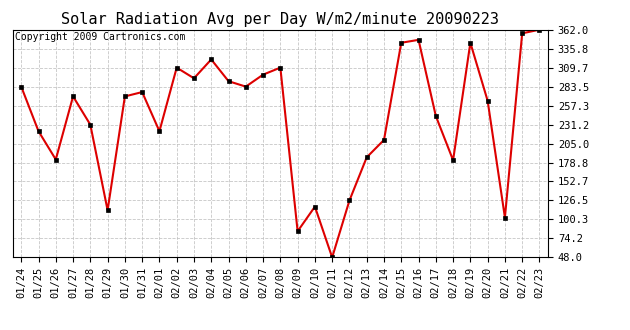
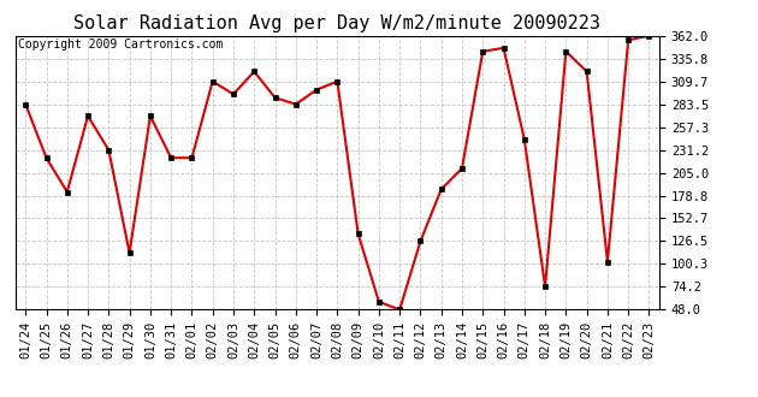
01/31: 276 -> 222
02/09: 84 -> 135
02/10: 118 -> 57
02/18: 182 -> 74
02/20: 264 -> 321
